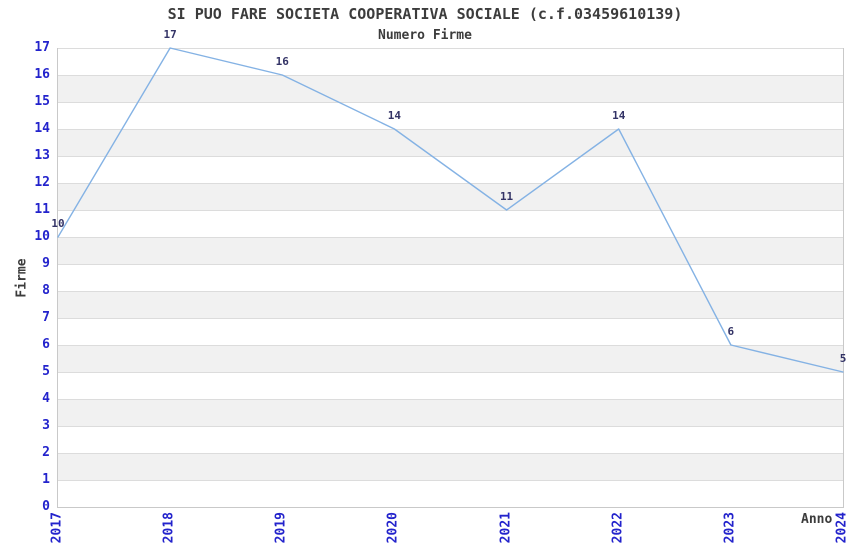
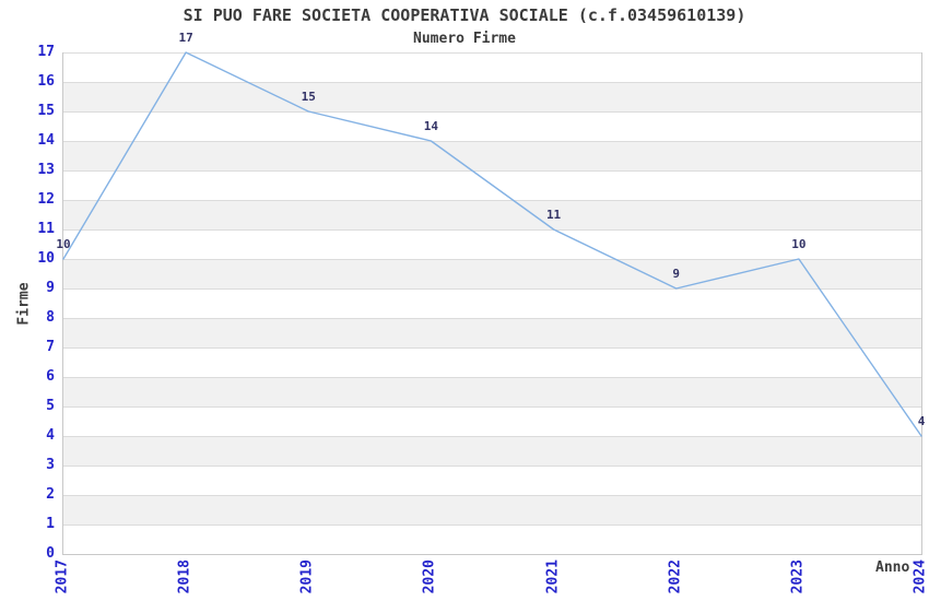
2019: 16 -> 15
2022: 14 -> 9
2023: 6 -> 10
2024: 5 -> 4
